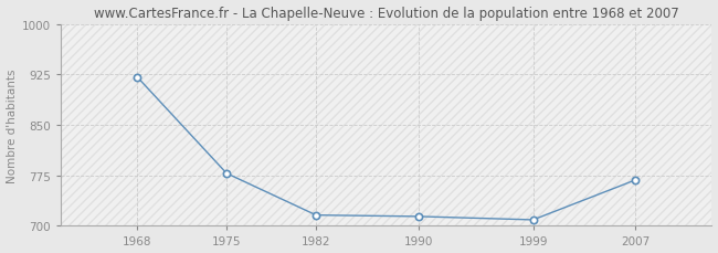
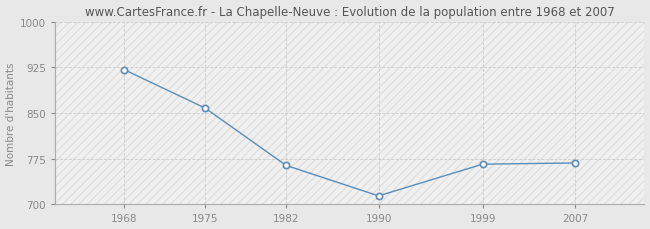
1975: 778 -> 858
1982: 716 -> 764
1999: 709 -> 766
